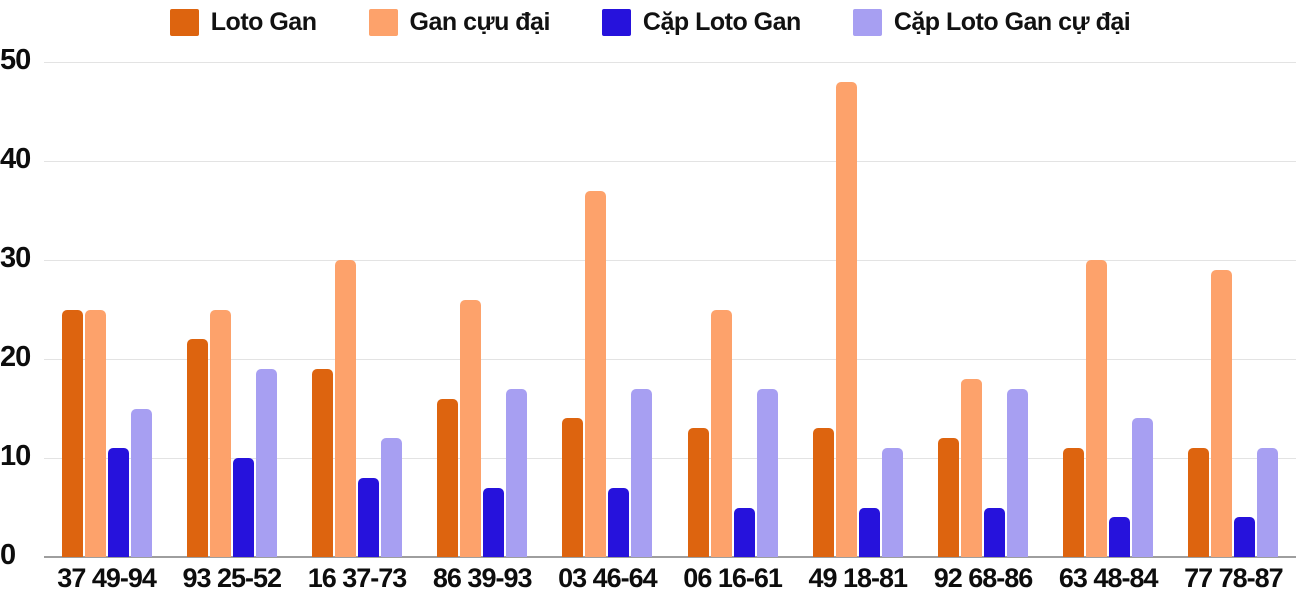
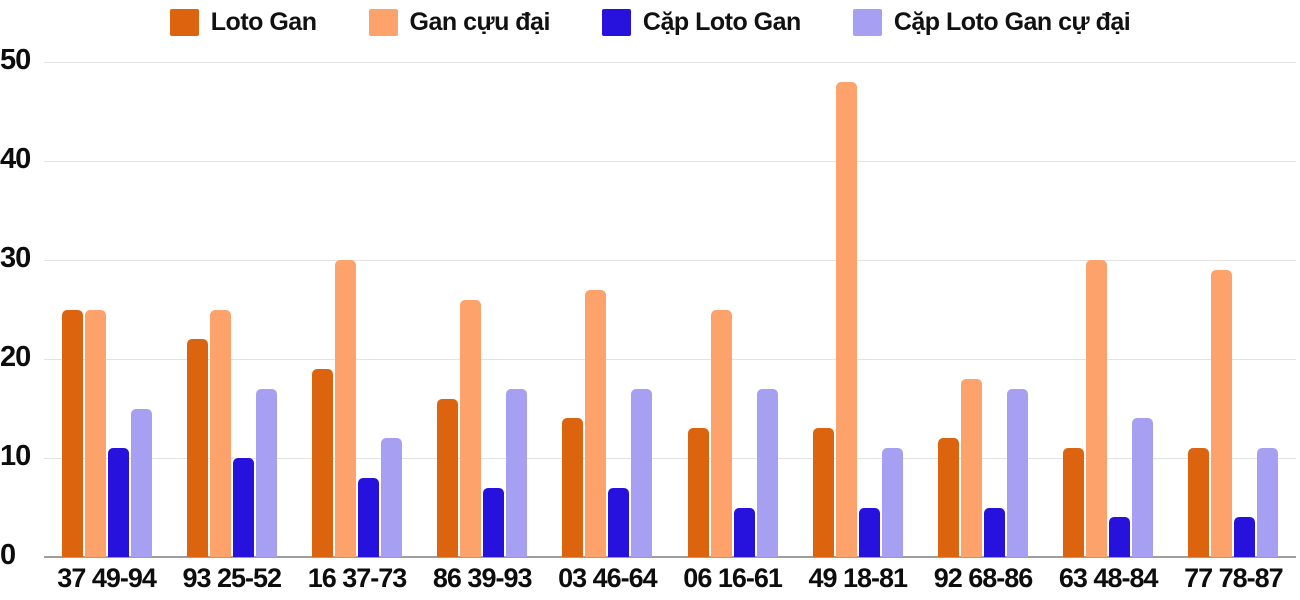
Cặp Loto Gan cự đại/93 25-52: 19 -> 17
Gan cựu đại/03 46-64: 37 -> 27
